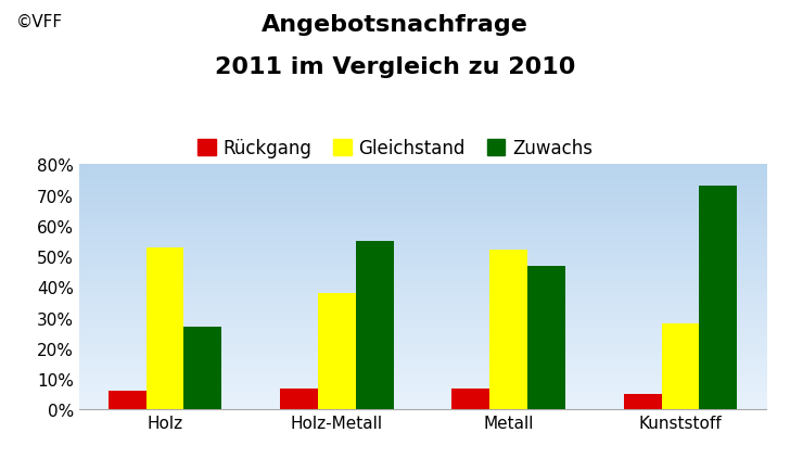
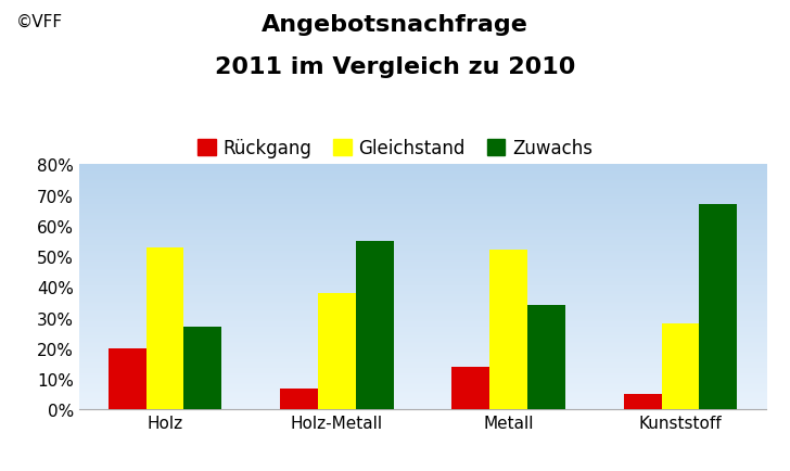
Rückgang/Holz: 6% -> 20%
Rückgang/Metall: 7% -> 14%
Zuwachs/Metall: 47% -> 34%
Zuwachs/Kunststoff: 73% -> 67%
